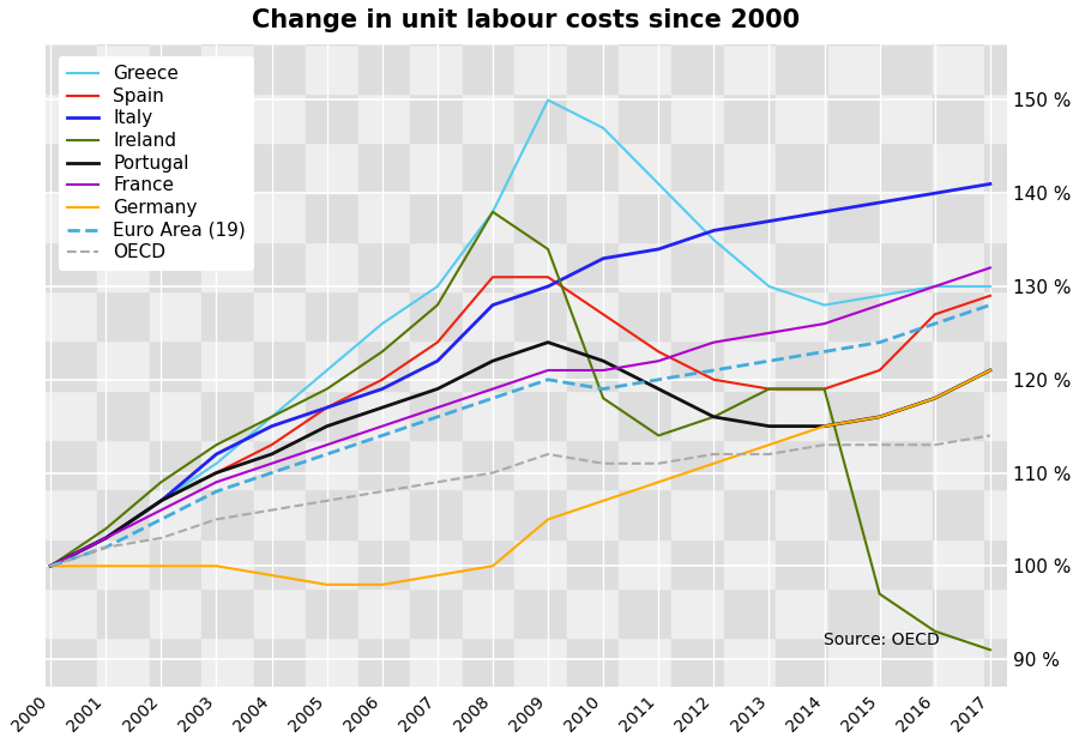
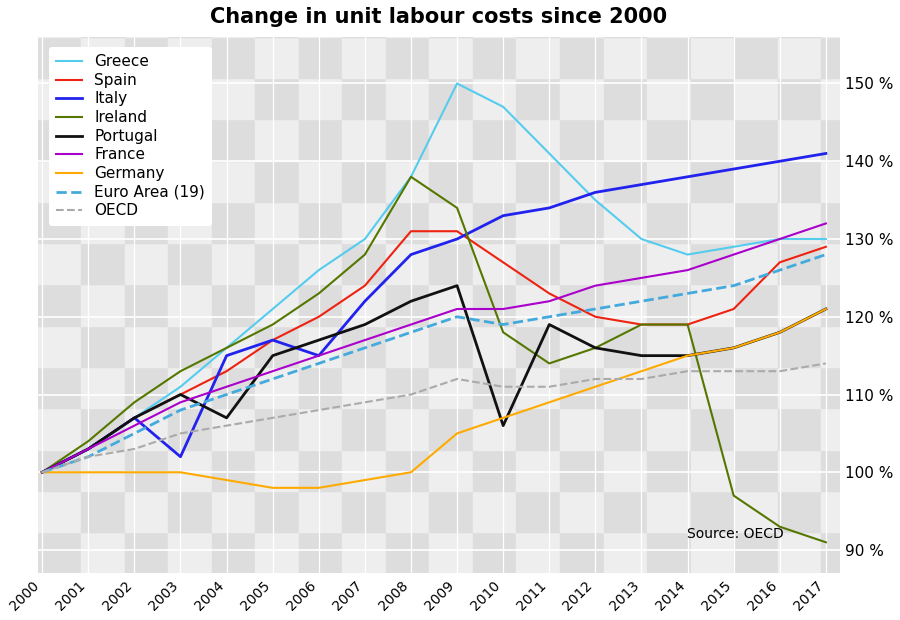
Italy/2003: 112 % -> 102 %
Portugal/2004: 112 % -> 107 %
Italy/2006: 119 % -> 115 %
Portugal/2010: 122 % -> 106 %
